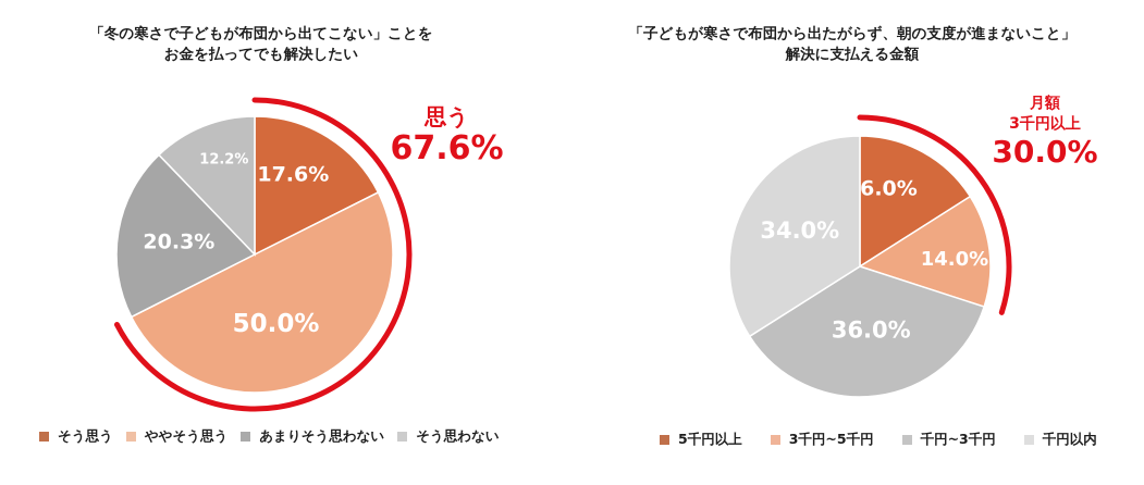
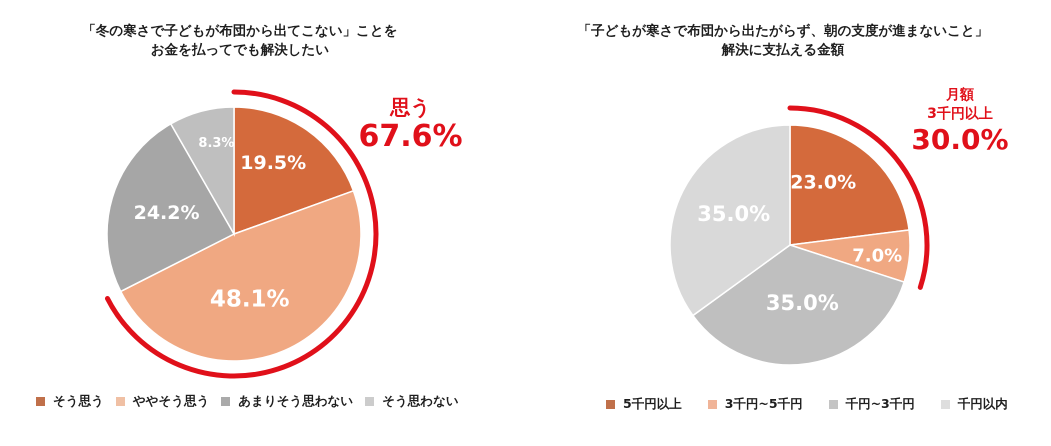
「冬の寒さで子どもが布団から出てこない」ことをお金を払ってでも解決したい/そう思う: 17.6% -> 19.5%
「冬の寒さで子どもが布団から出てこない」ことをお金を払ってでも解決したい/ややそう思う: 50.0% -> 48.1%
「冬の寒さで子どもが布団から出てこない」ことをお金を払ってでも解決したい/あまりそう思わない: 20.3% -> 24.2%
「冬の寒さで子どもが布団から出てこない」ことをお金を払ってでも解決したい/そう思わない: 12.2% -> 8.3%
「子どもが寒さで布団から出たがらず、朝の支度が進まないこと」解決に支払える金額/5千円以上: 16.0% -> 23.0%
「子どもが寒さで布団から出たがらず、朝の支度が進まないこと」解決に支払える金額/3千円~5千円: 14.0% -> 7.0%
「子どもが寒さで布団から出たがらず、朝の支度が進まないこと」解決に支払える金額/千円~3千円: 36.0% -> 35.0%
「子どもが寒さで布団から出たがらず、朝の支度が進まないこと」解決に支払える金額/千円以内: 34.0% -> 35.0%
